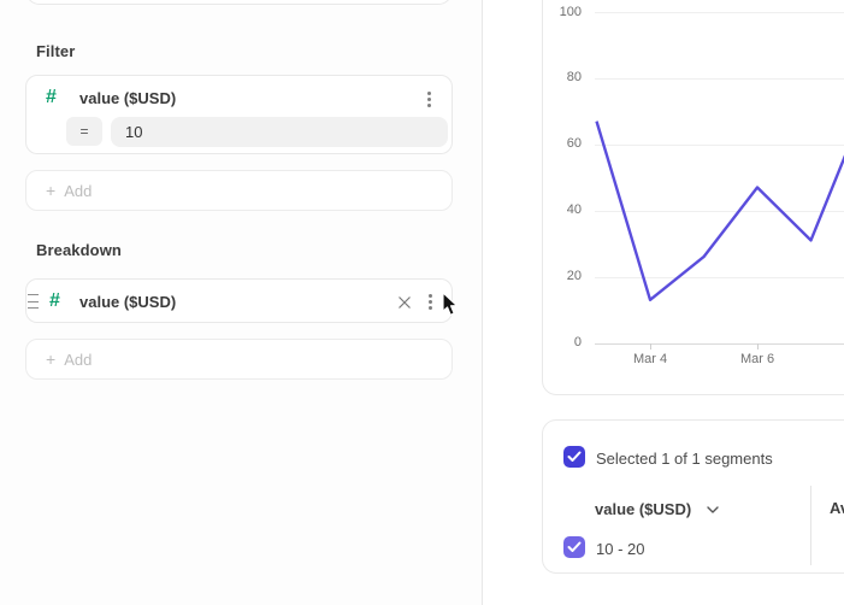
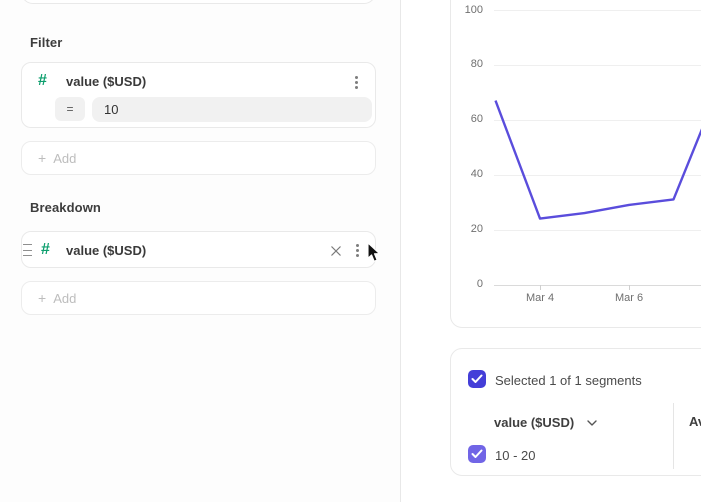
Mar 4: 13 -> 24
Mar 6: 47 -> 29
